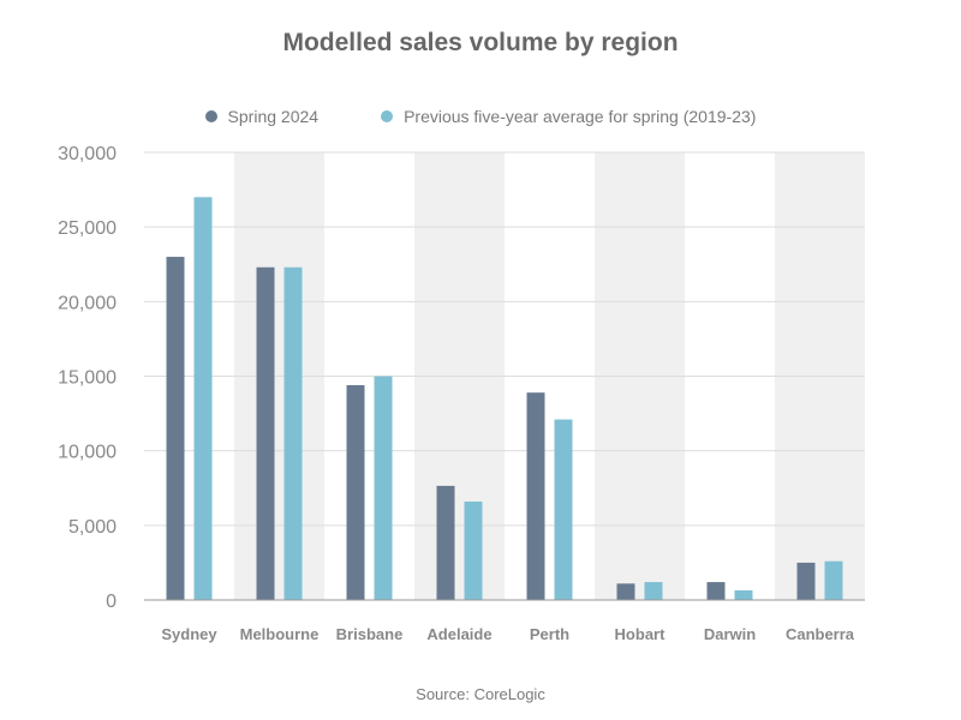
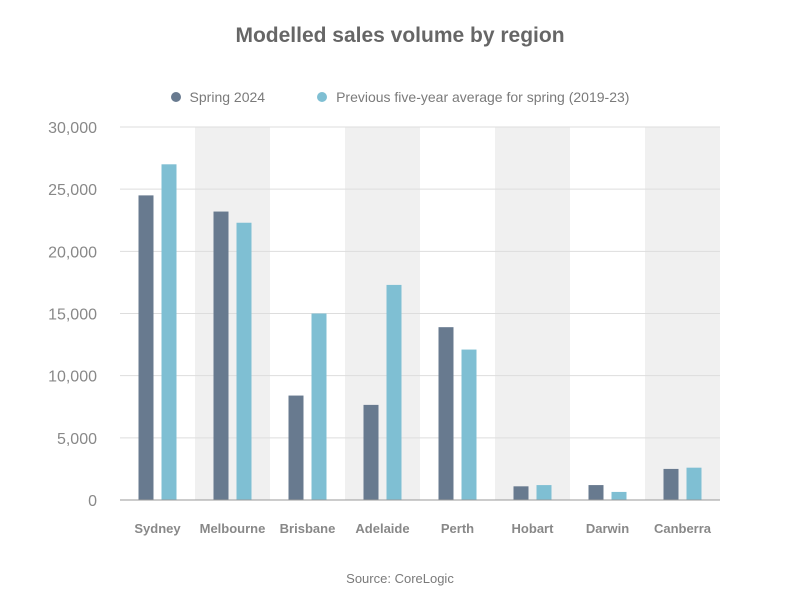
Spring 2024/Sydney: 23000 -> 24500
Spring 2024/Melbourne: 22300 -> 23200
Spring 2024/Brisbane: 14400 -> 8400
Previous five-year average for spring (2019-23)/Adelaide: 6600 -> 17300
